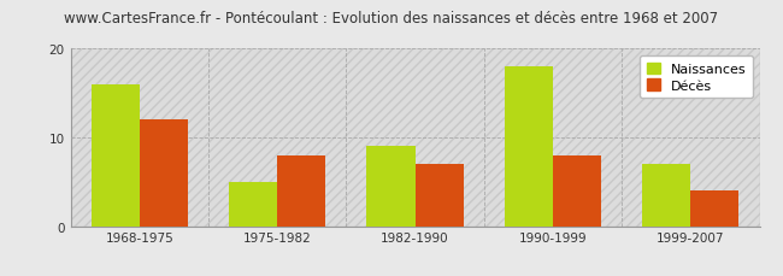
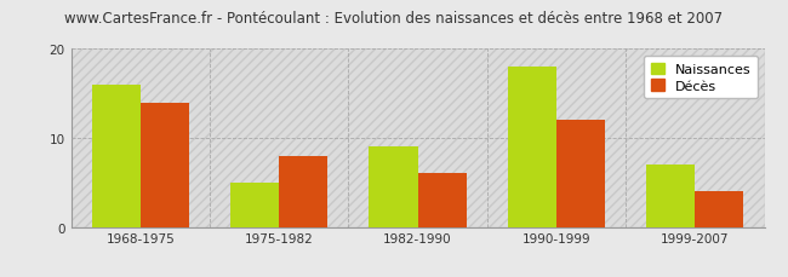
Décès/1968-1975: 12 -> 14
Décès/1982-1990: 7 -> 6
Décès/1990-1999: 8 -> 12
